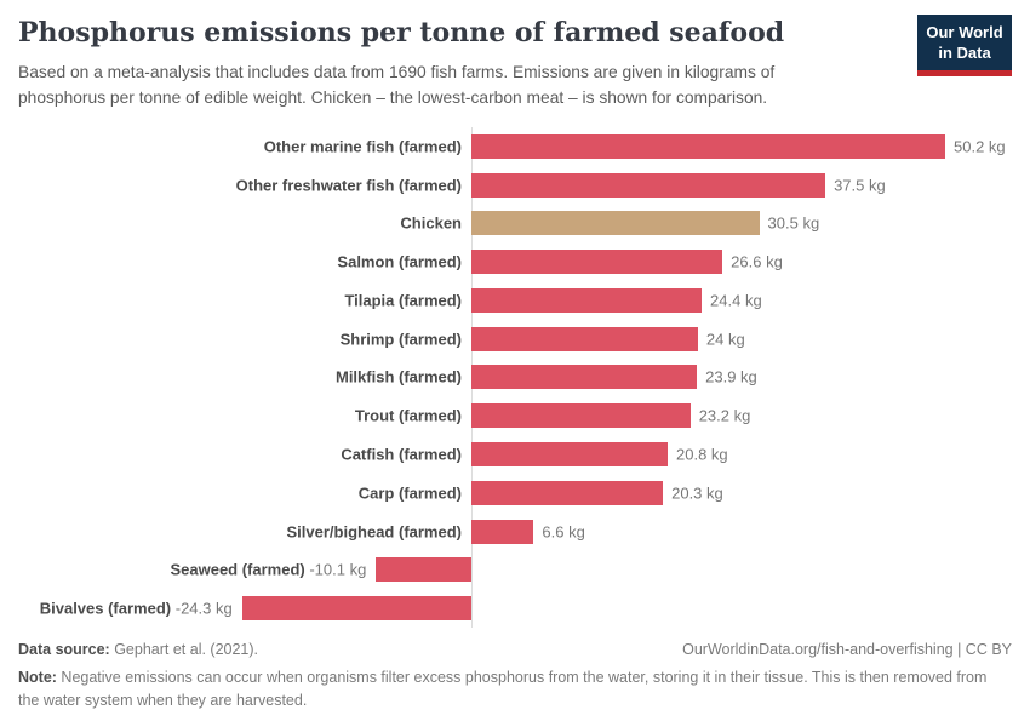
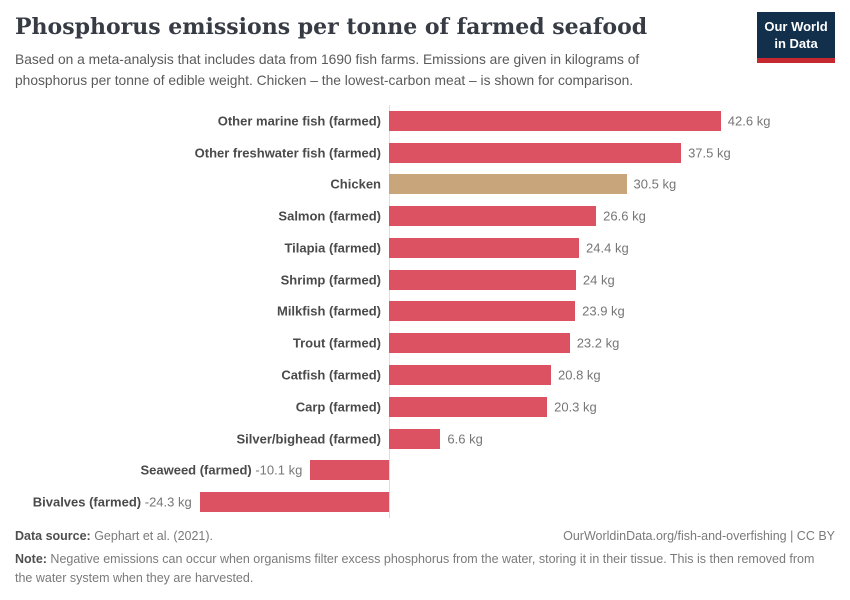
Other marine fish (farmed): 50.2 -> 42.6
